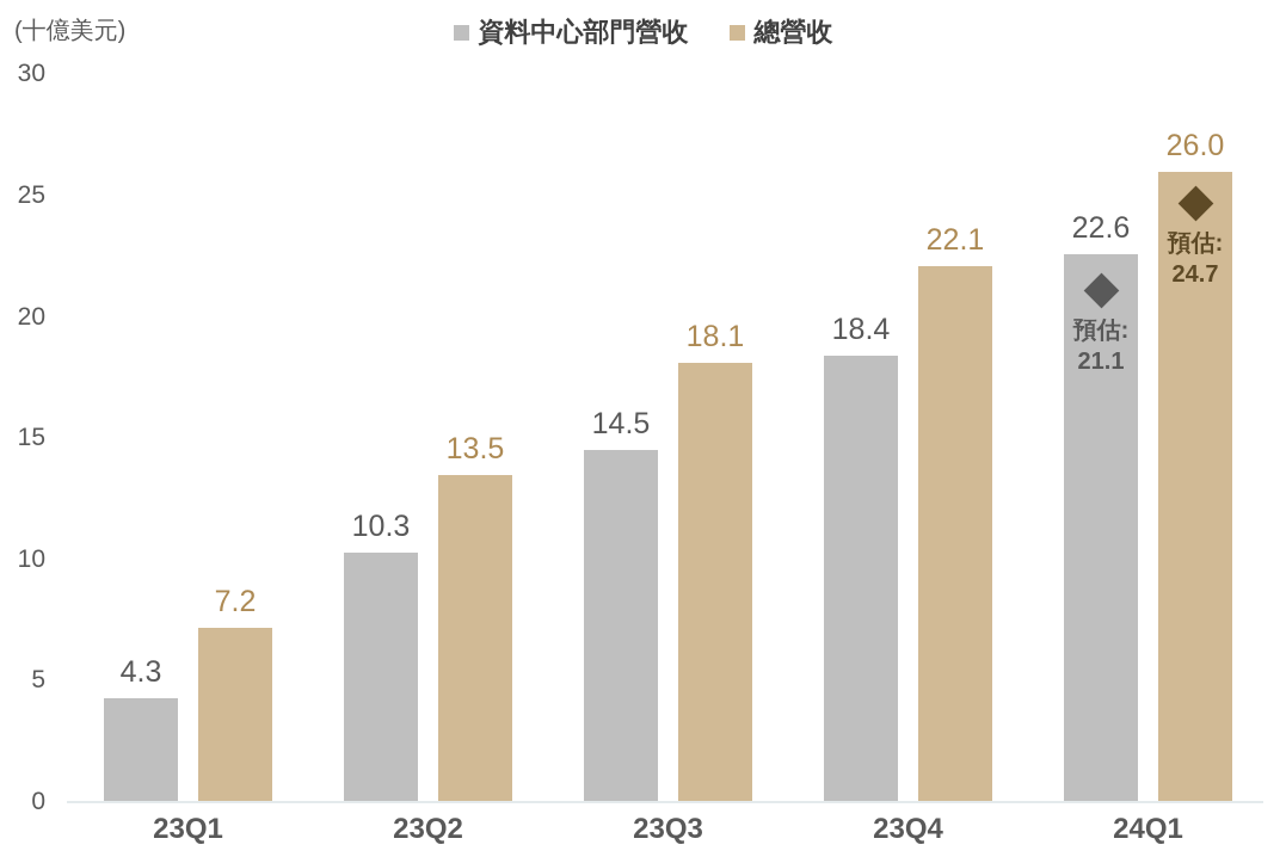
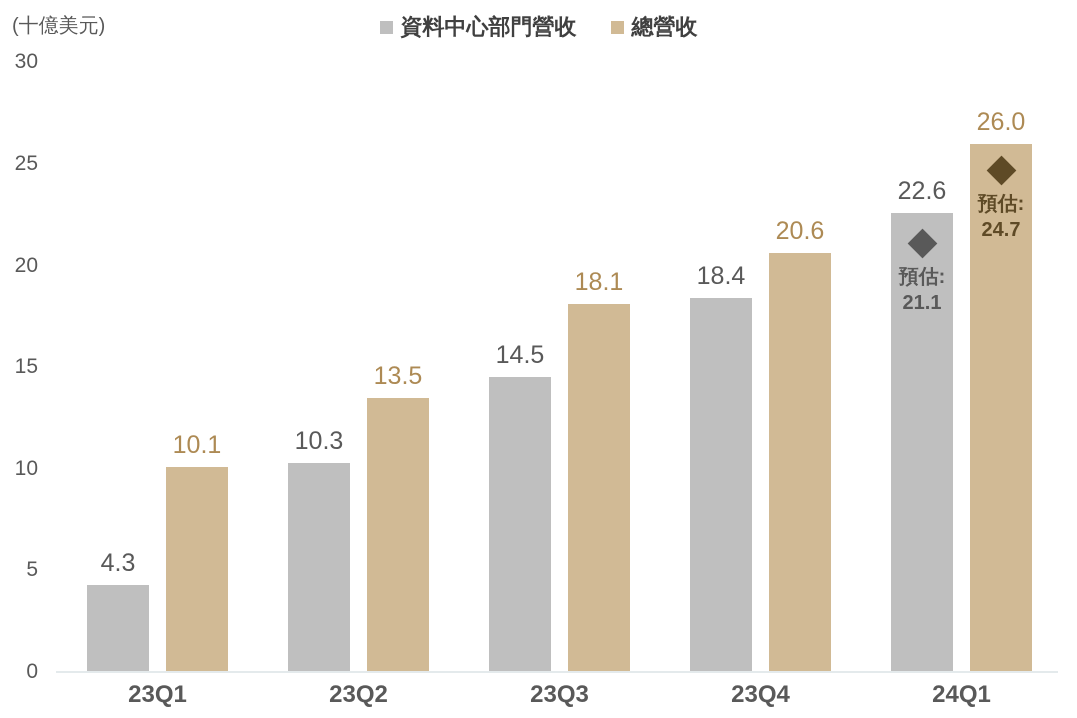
總營收/23Q1: 7.2 -> 10.1
總營收/23Q4: 22.1 -> 20.6
